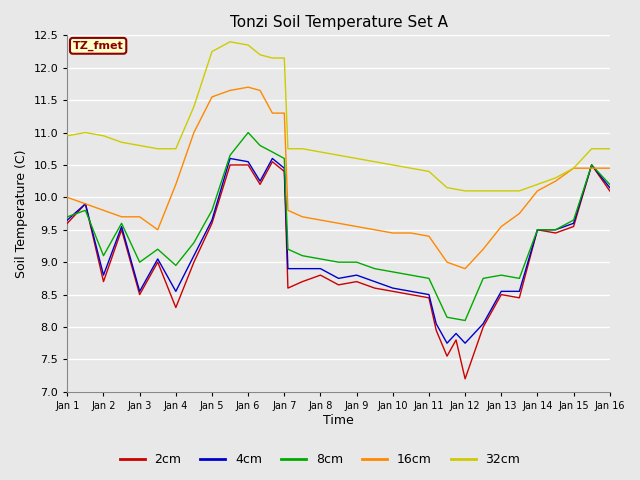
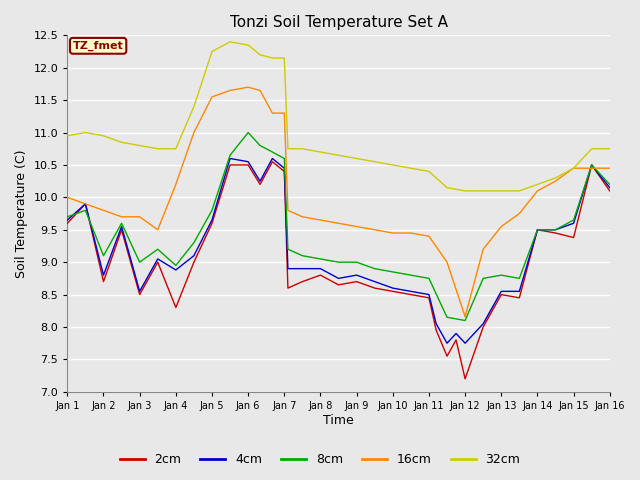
4cm/Jan 4: 8.55 -> 8.88
16cm/Jan 12: 8.90 -> 8.16
2cm/Jan 15: 9.55 -> 9.38
